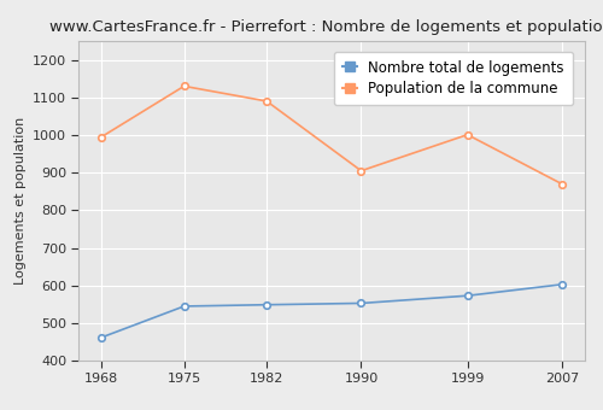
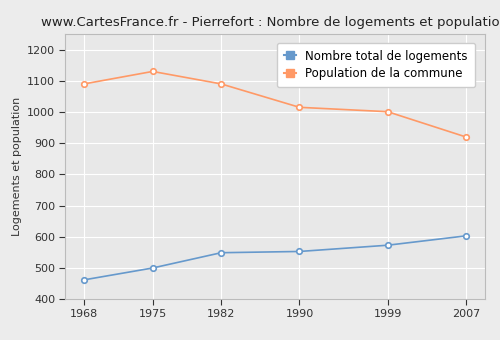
Population de la commune/1968: 995 -> 1090
Nombre total de logements/1975: 545 -> 500
Population de la commune/1990: 905 -> 1015
Population de la commune/2007: 870 -> 920
